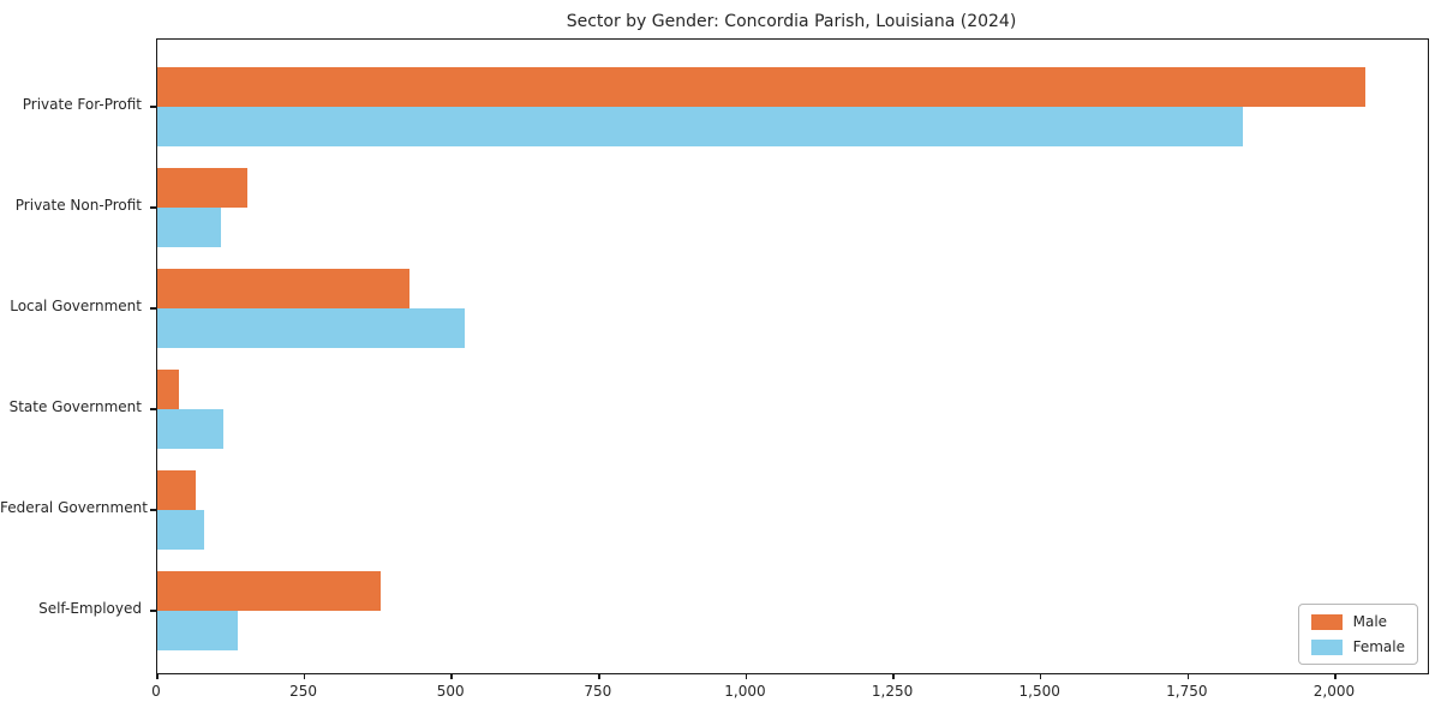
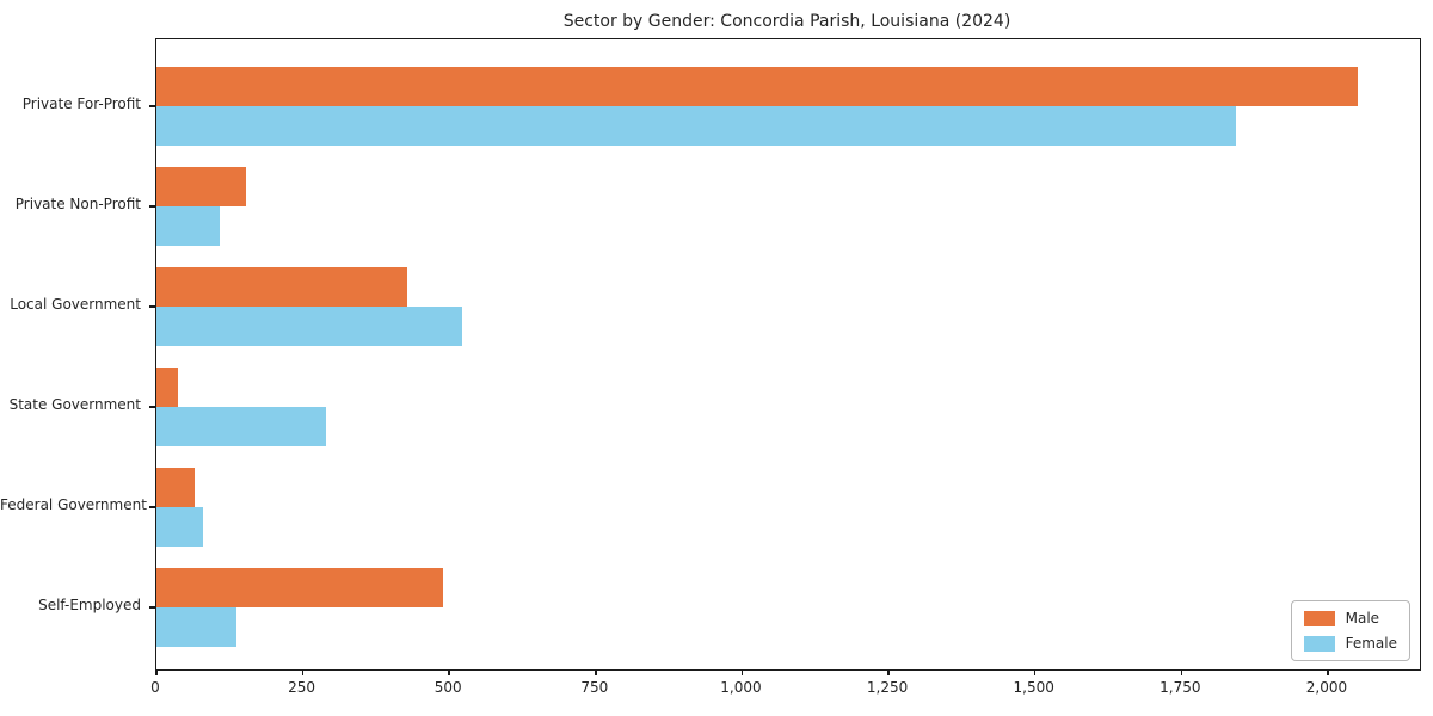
Female/State Government: 110 -> 290
Male/Self-Employed: 380 -> 490
